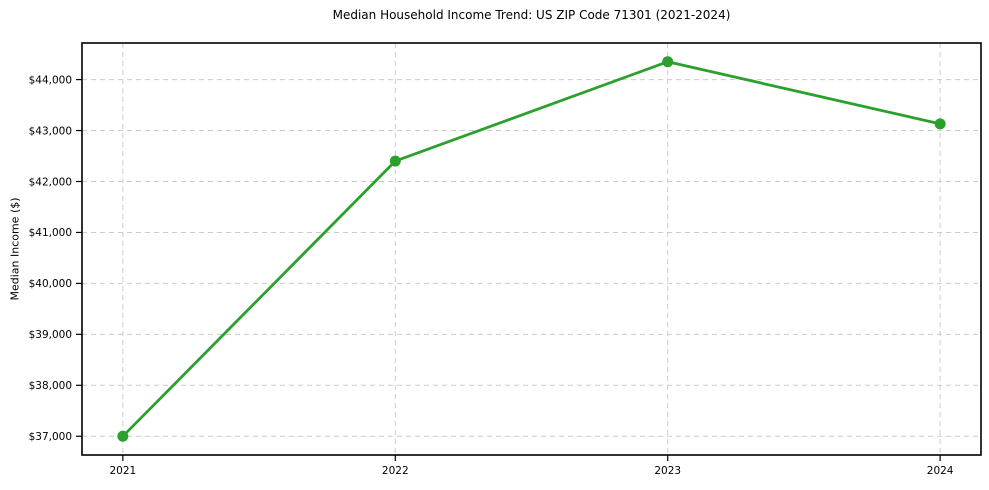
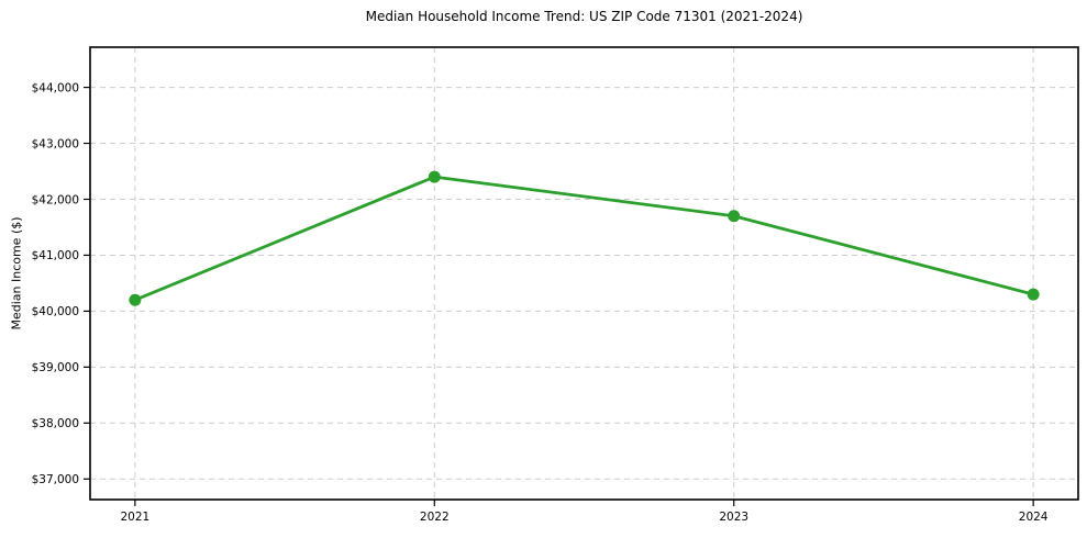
2021: $37000 -> $40200
2023: $44400 -> $41700
2024: $43100 -> $40300
